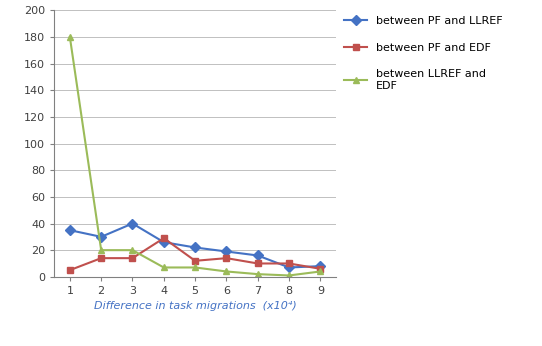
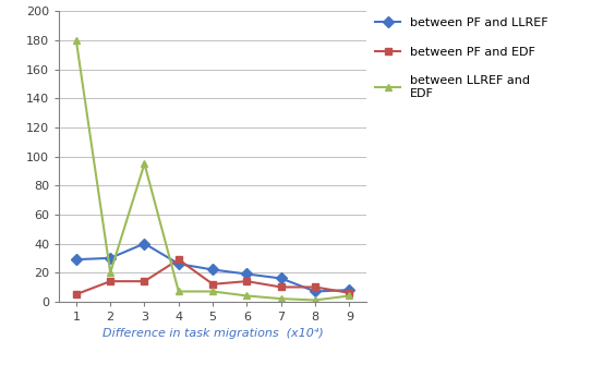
between PF and LLREF/1: 35 -> 29
between LLREF and EDF/3: 20 -> 95
